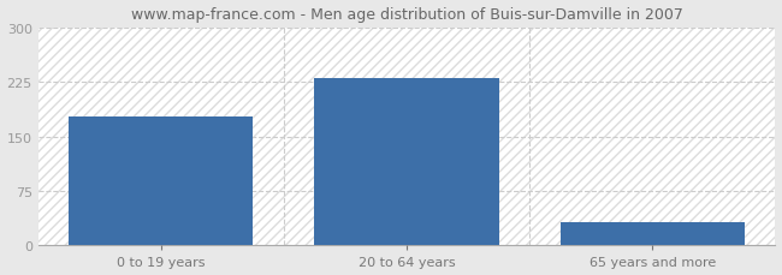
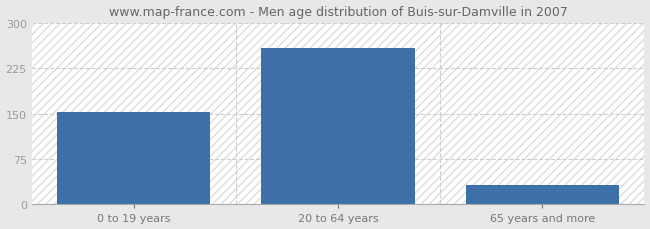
0 to 19 years: 178 -> 152
20 to 64 years: 230 -> 258
